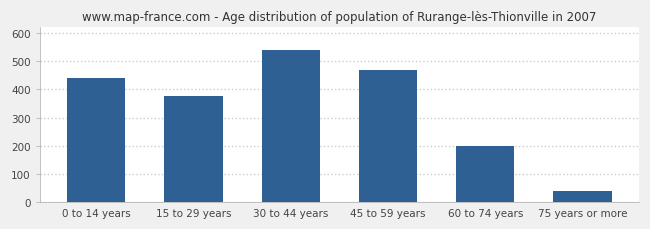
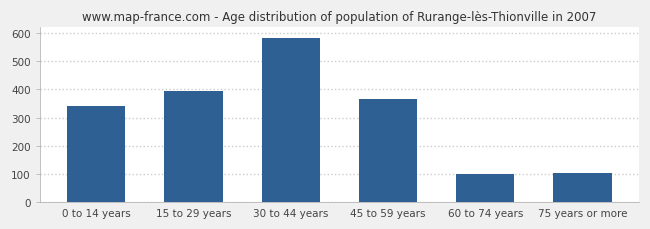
0 to 14 years: 440 -> 340
15 to 29 years: 375 -> 395
30 to 44 years: 540 -> 580
45 to 59 years: 468 -> 365
60 to 74 years: 200 -> 100
75 years or more: 40 -> 105
